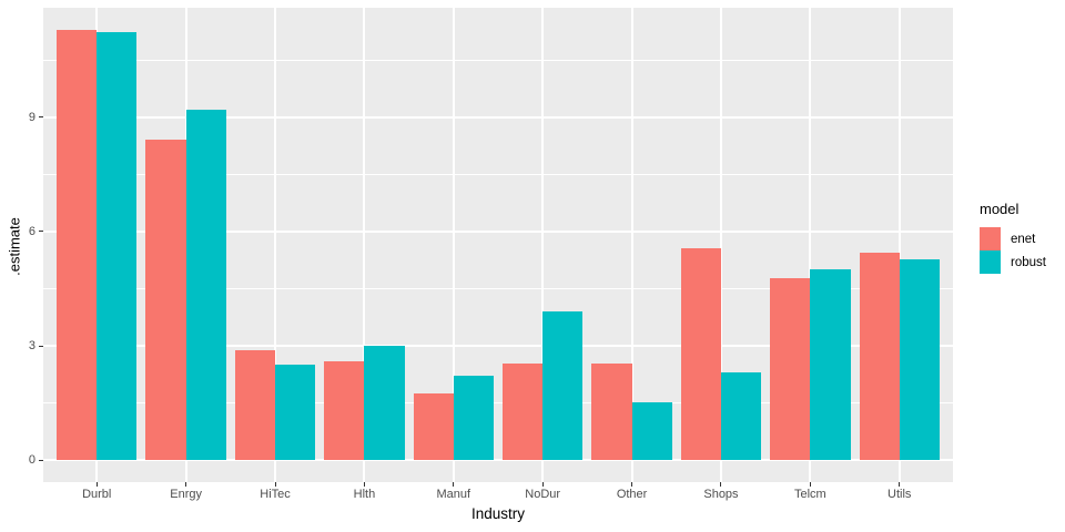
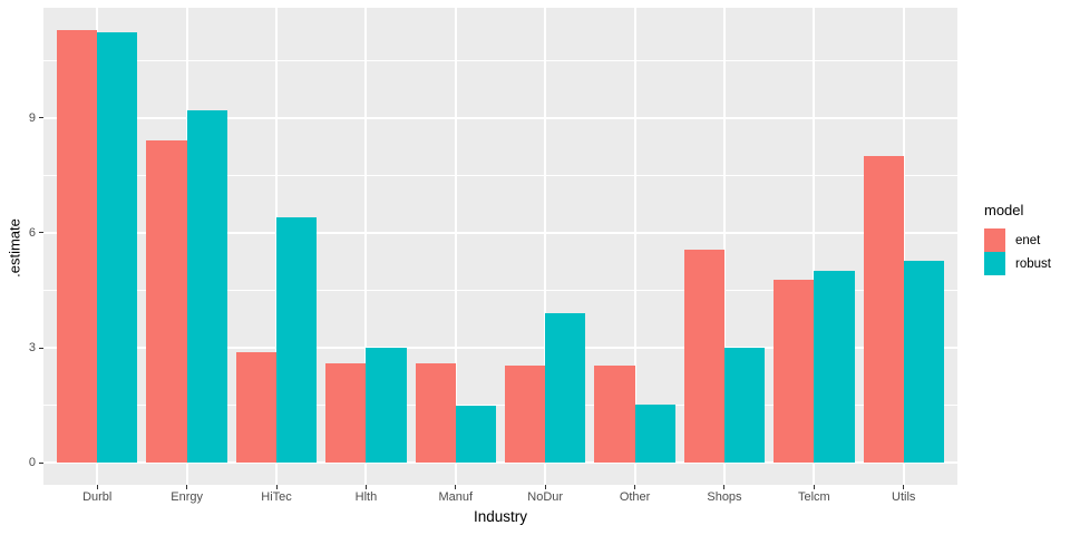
robust/HiTec: 2.5 -> 6.4
enet/Manuf: 1.8 -> 2.6
robust/Manuf: 2.2 -> 1.5
robust/Shops: 2.3 -> 3.0
enet/Utils: 5.5 -> 8.0
